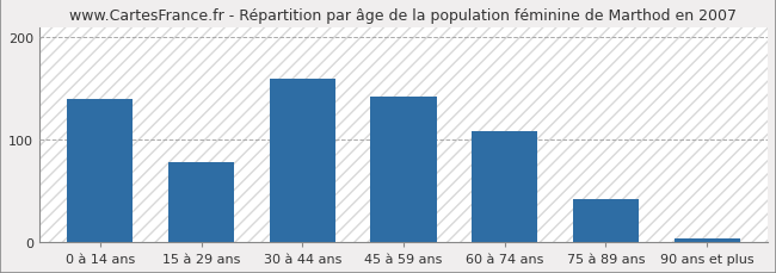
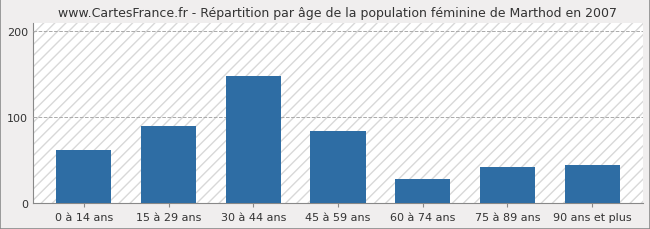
0 à 14 ans: 140 -> 62
15 à 29 ans: 78 -> 90
30 à 44 ans: 160 -> 148
45 à 59 ans: 142 -> 84
60 à 74 ans: 109 -> 28
90 ans et plus: 3 -> 44
